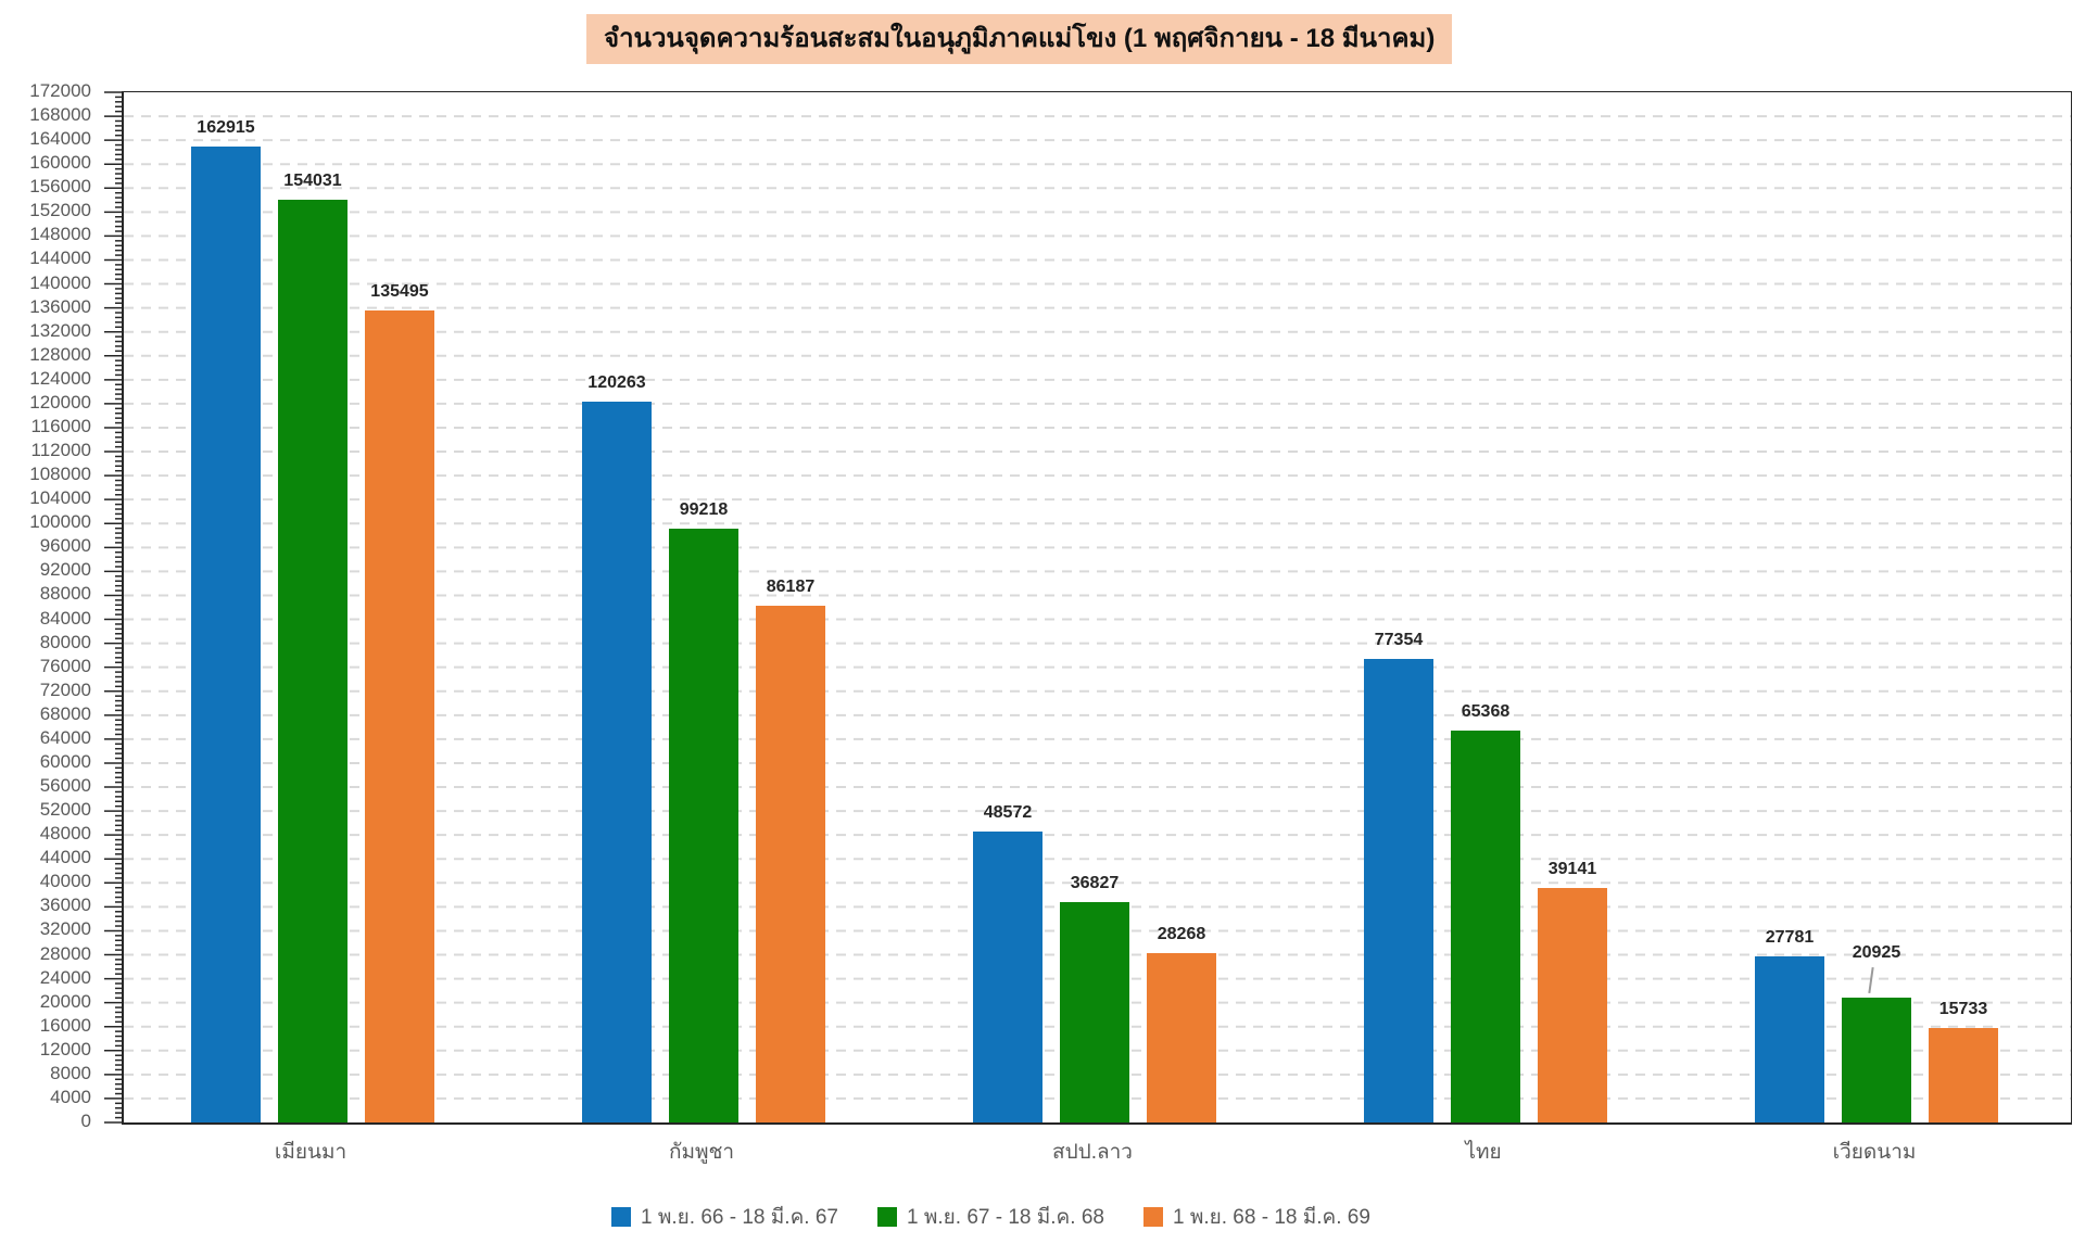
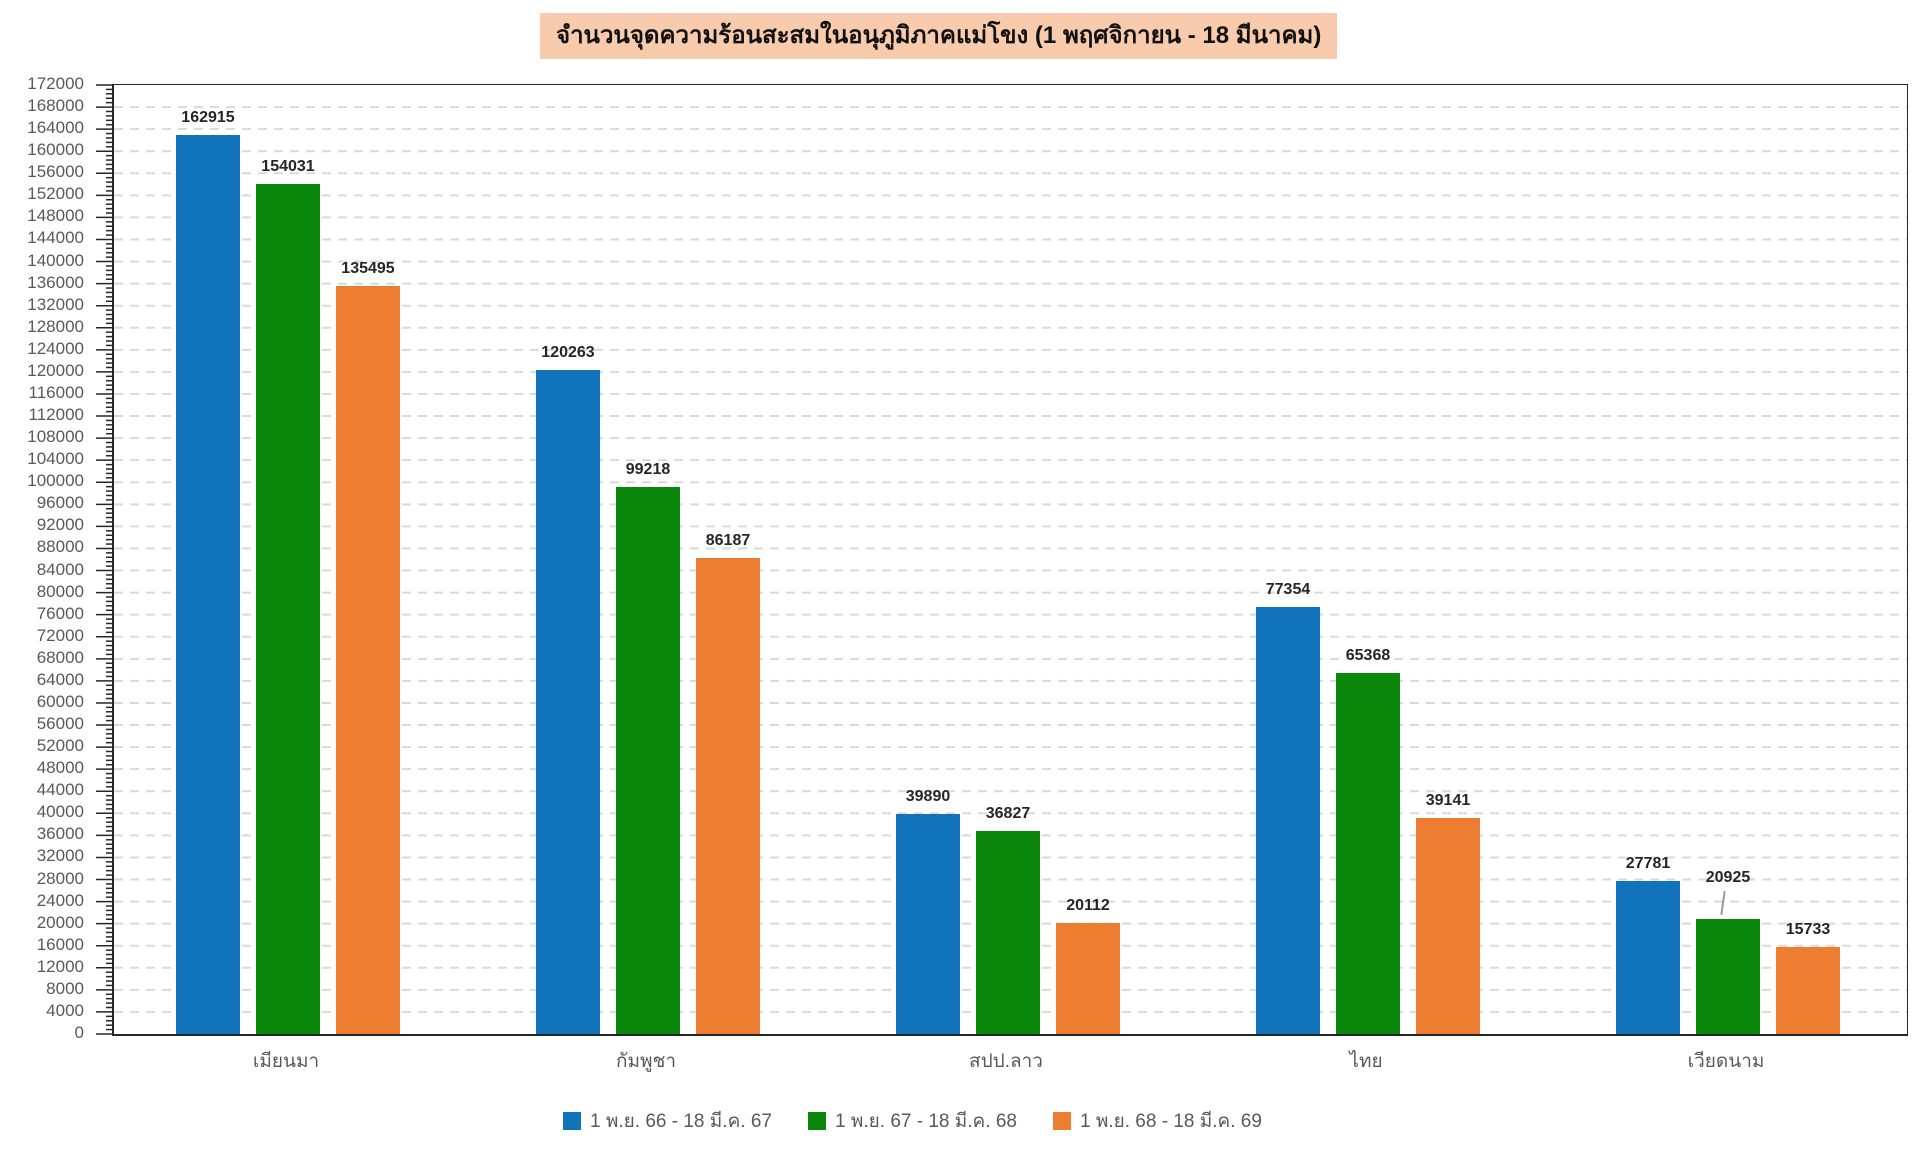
1 พ.ย. 66 - 18 มี.ค. 67/สปป.ลาว: 48572 -> 39890
1 พ.ย. 68 - 18 มี.ค. 69/สปป.ลาว: 28268 -> 20112
